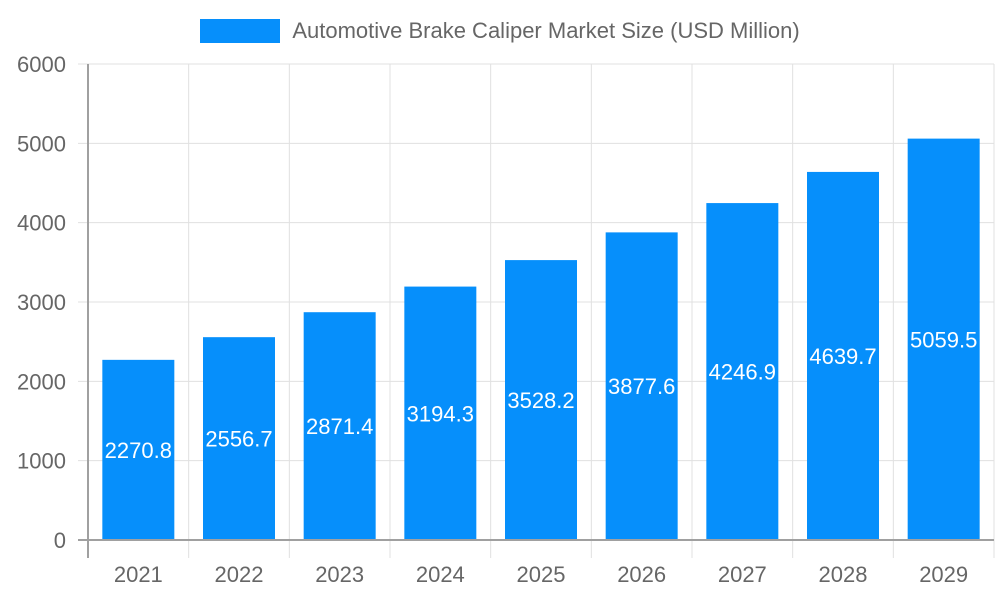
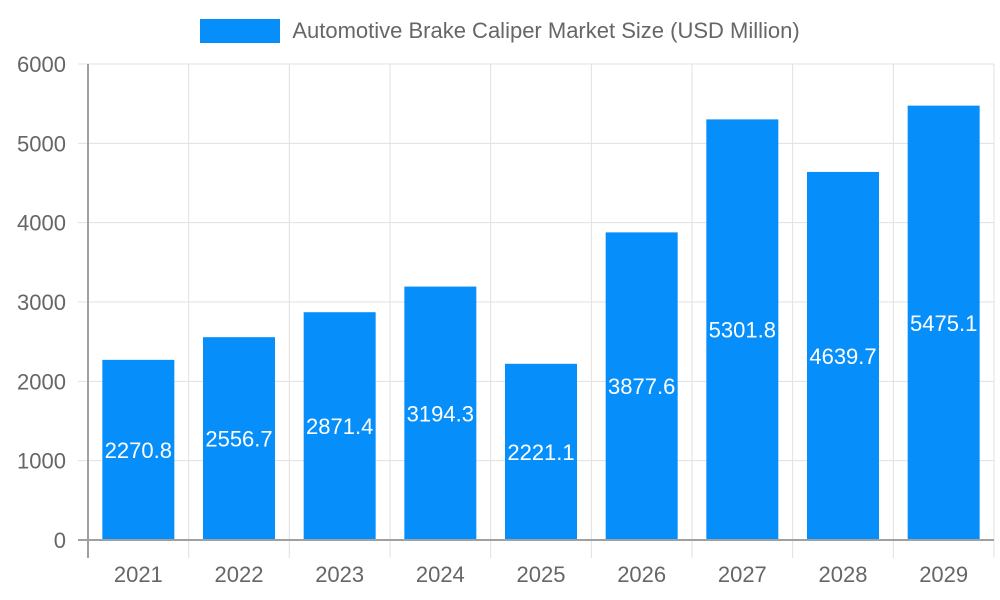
2025: 3528.2 -> 2221.1
2027: 4246.9 -> 5301.8
2029: 5059.5 -> 5475.1
